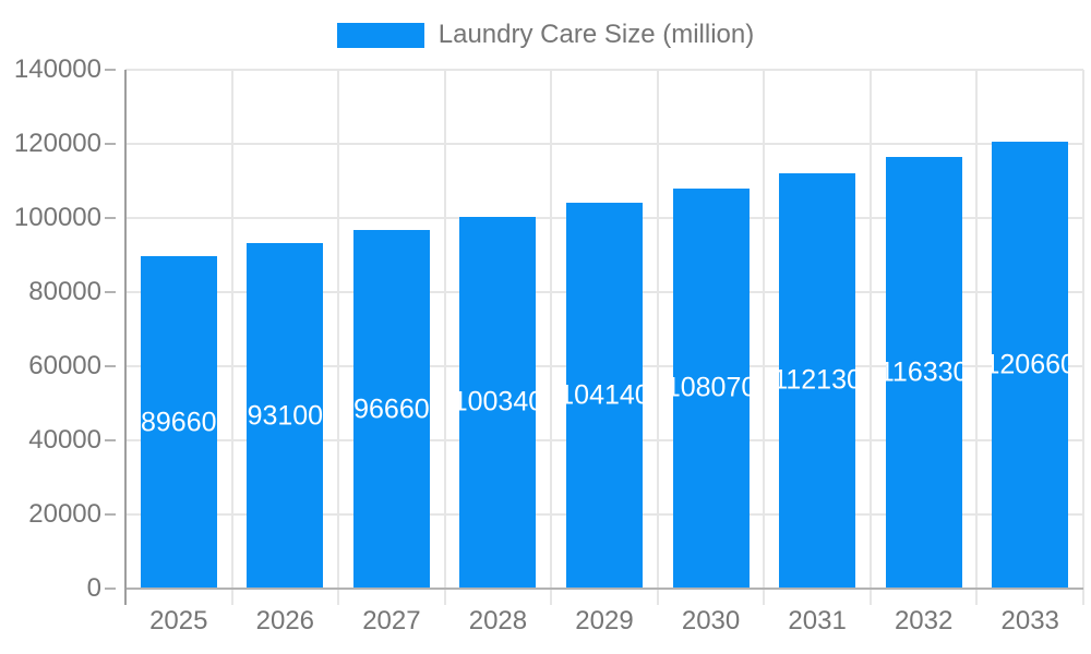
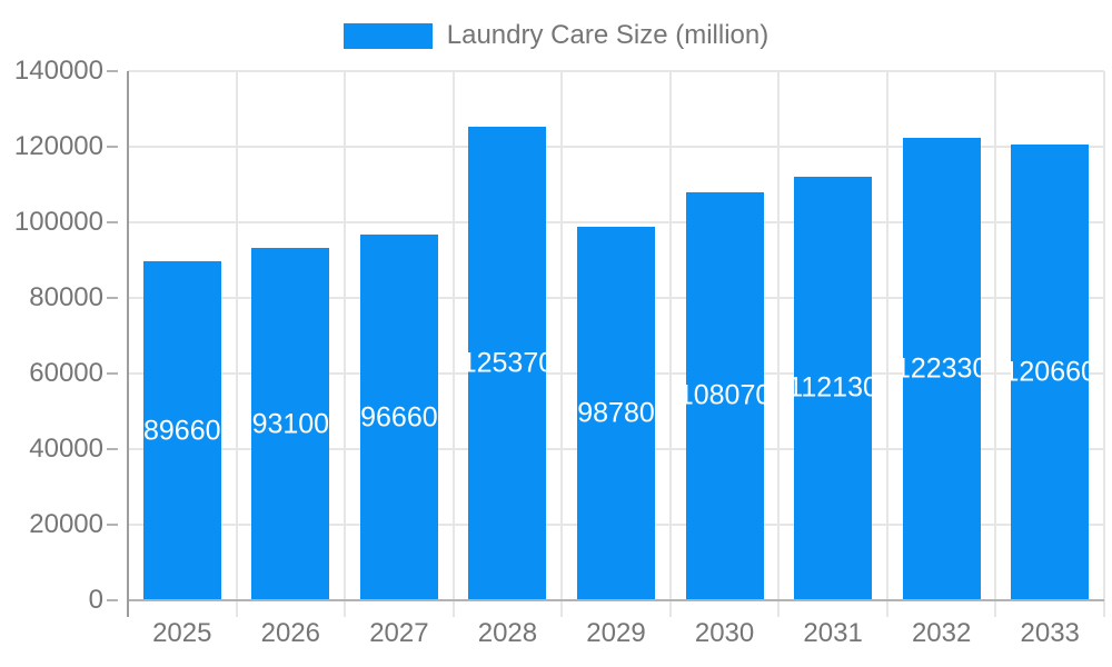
2028: 100340 -> 125370
2029: 104140 -> 98780
2032: 116330 -> 122330
